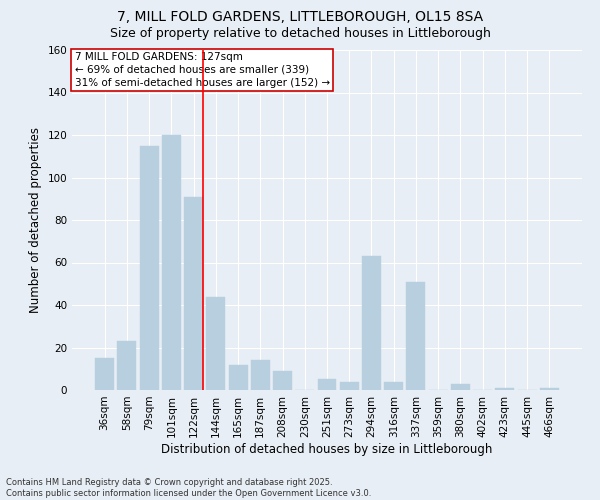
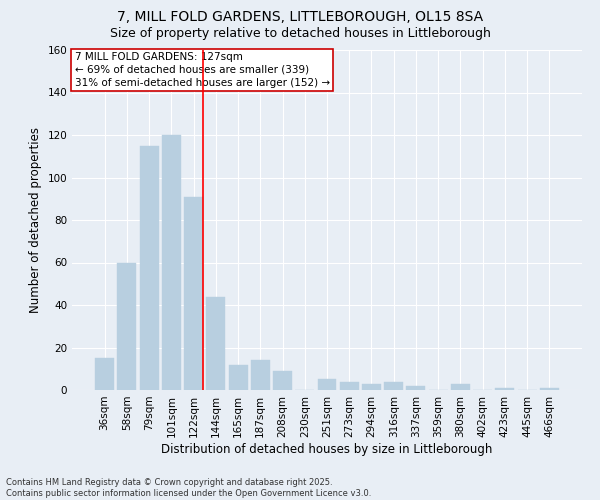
58sqm: 23 -> 60
294sqm: 63 -> 3
337sqm: 51 -> 2
